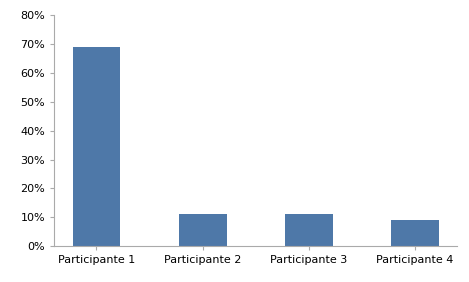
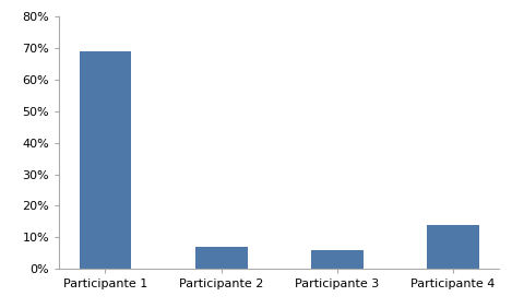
Participante 2: 11% -> 7%
Participante 3: 11% -> 6%
Participante 4: 9% -> 14%
